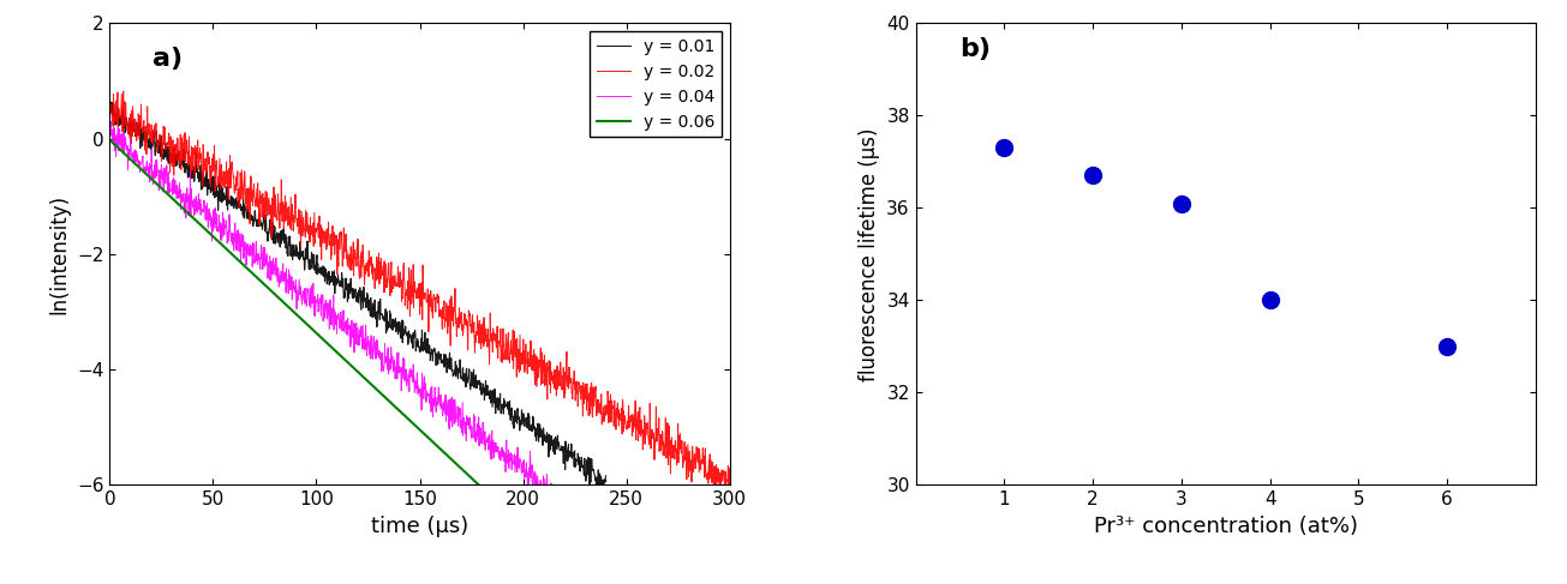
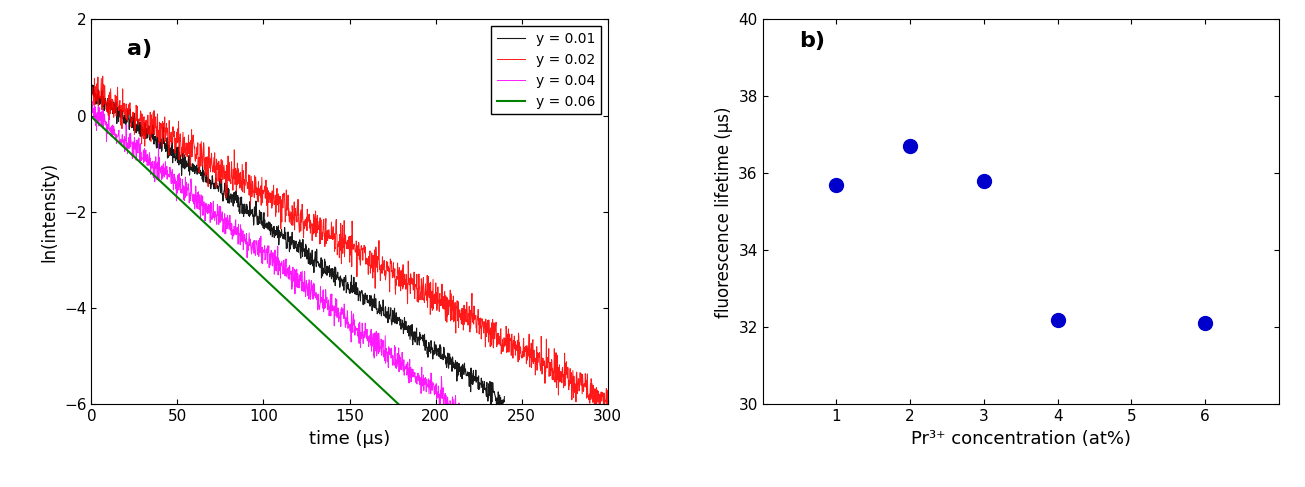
1: 37.3 -> 35.7
3: 36.1 -> 35.8
4: 34.0 -> 32.2
6: 33.0 -> 32.1
